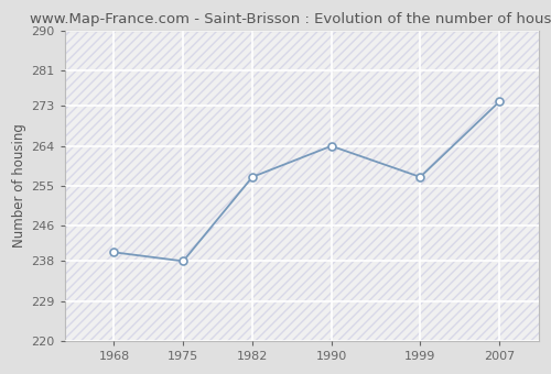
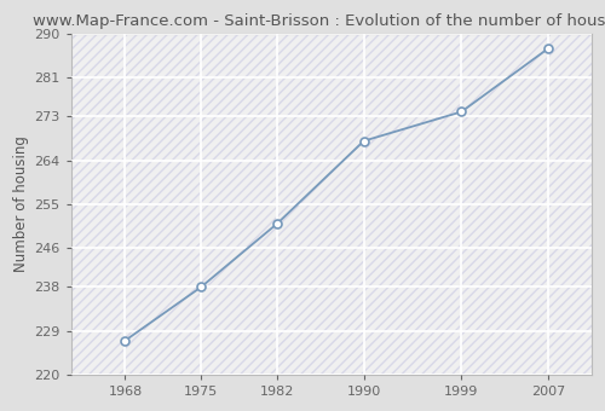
1968: 240 -> 227
1982: 257 -> 251
1990: 264 -> 268
1999: 257 -> 274
2007: 274 -> 287
